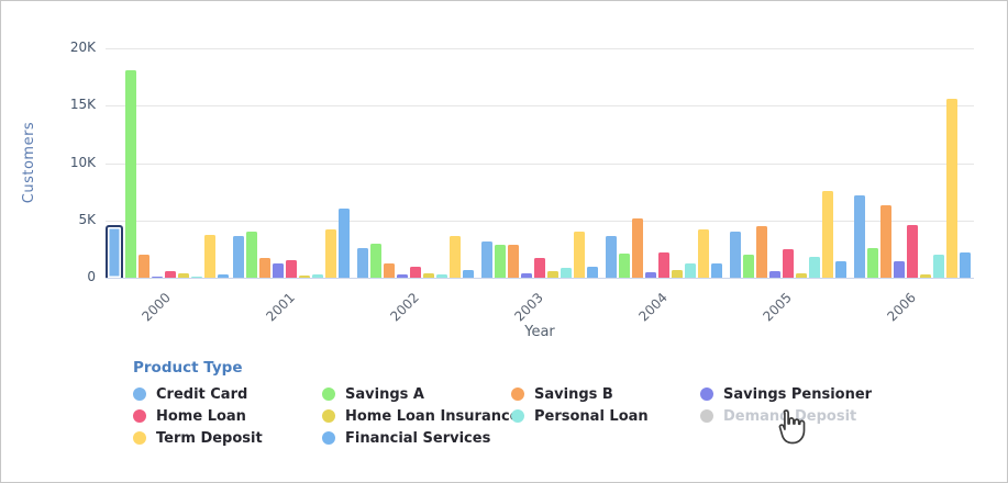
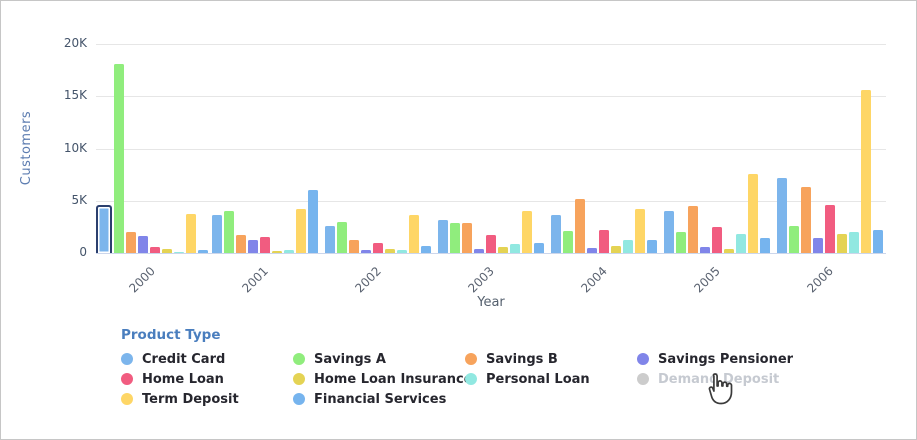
Savings Pensioner/2000: 0.1K -> 1.6K
Home Loan Insurance/2006: 0.3K -> 1.8K
